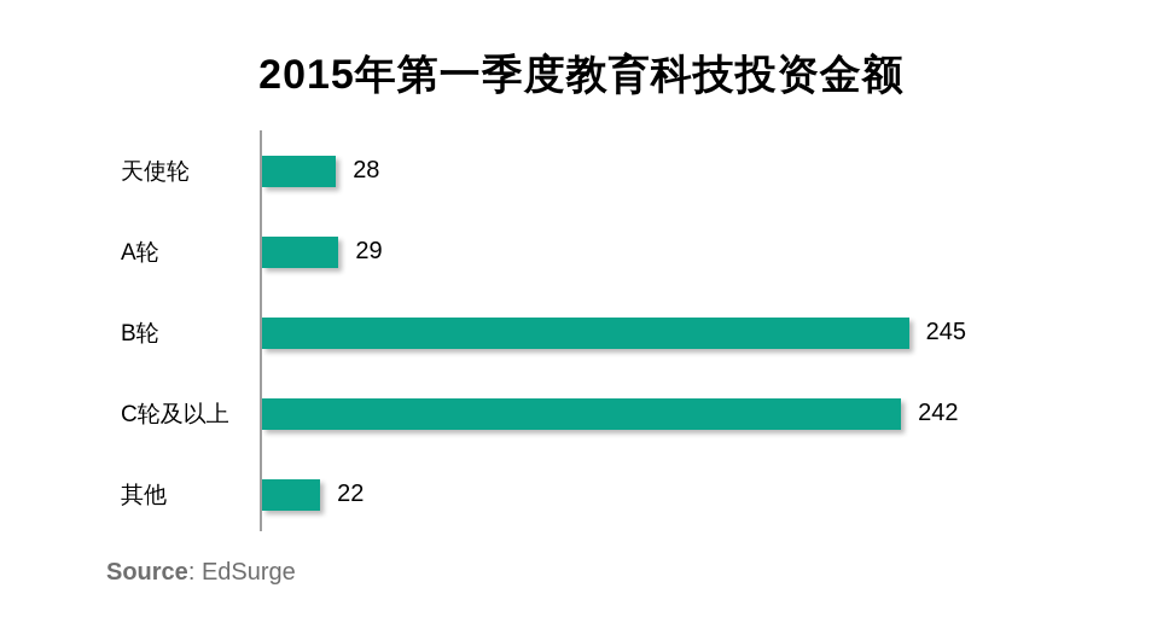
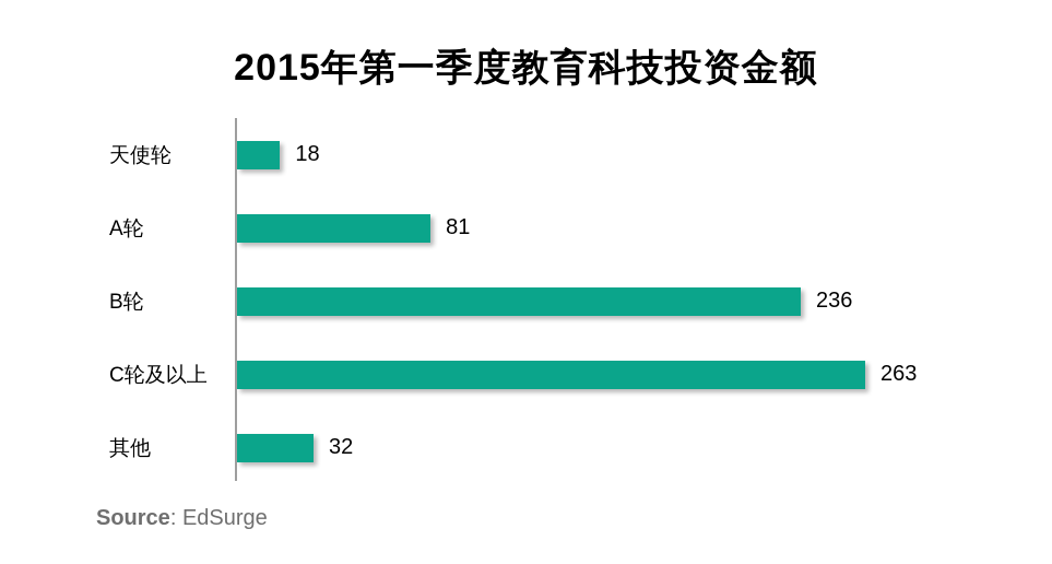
天使轮: 28 -> 18
A轮: 29 -> 81
B轮: 245 -> 236
C轮及以上: 242 -> 263
其他: 22 -> 32
